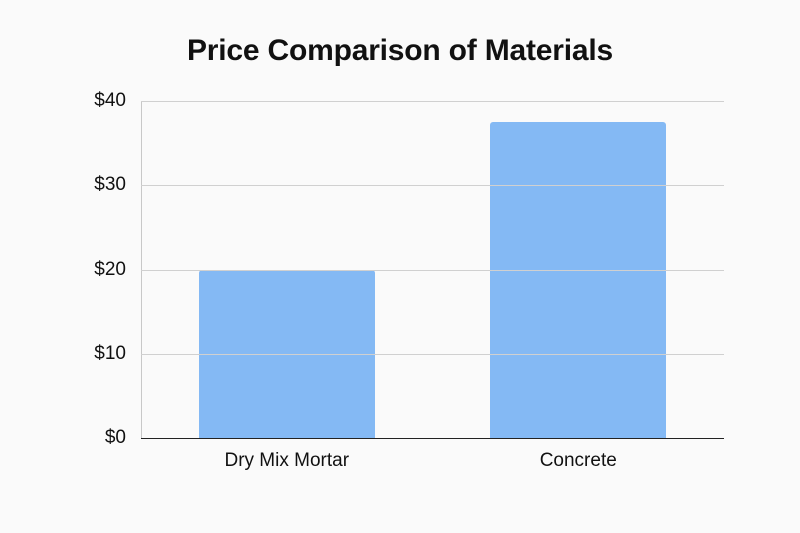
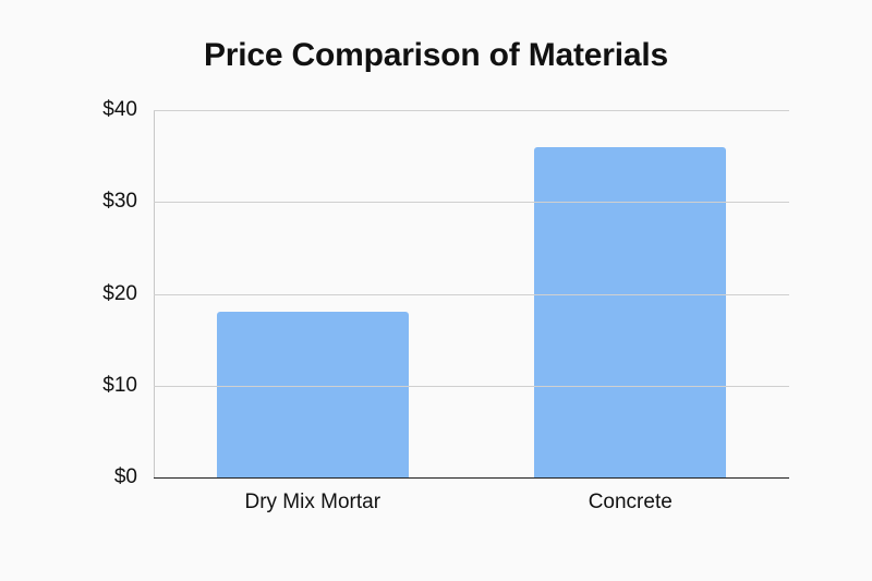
Dry Mix Mortar: $20 -> $18
Concrete: $38 -> $36
